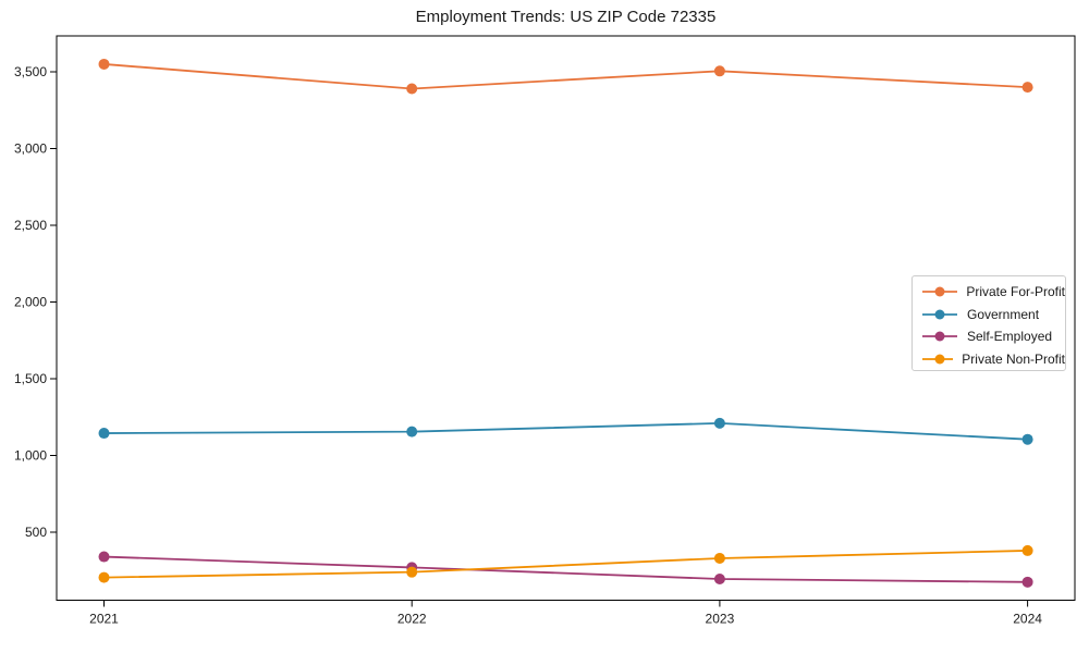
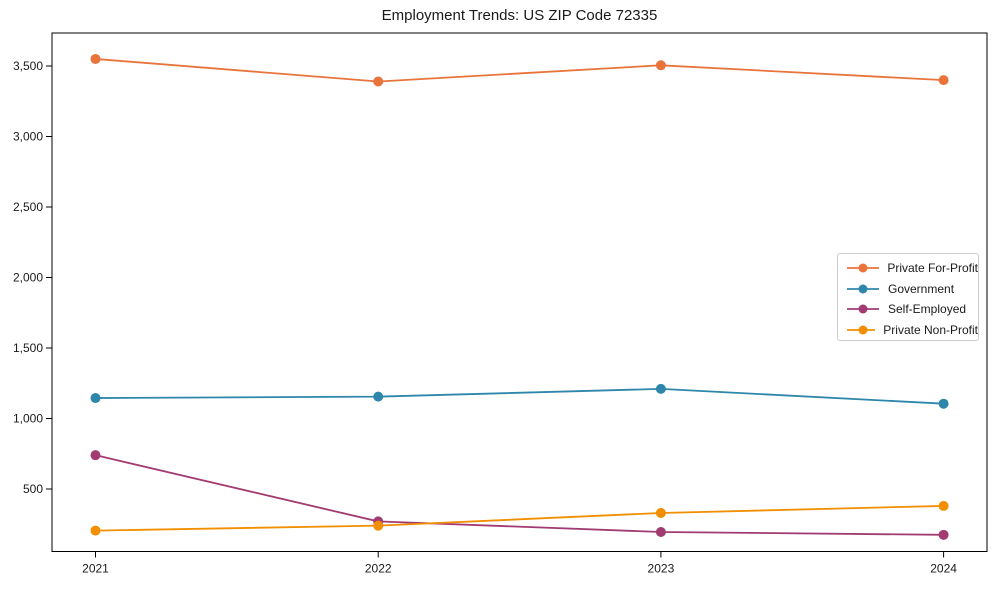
Self-Employed/2021: 340 -> 740
